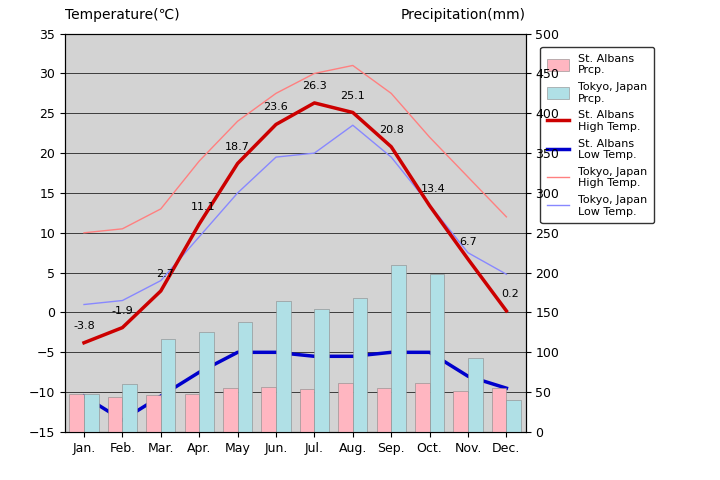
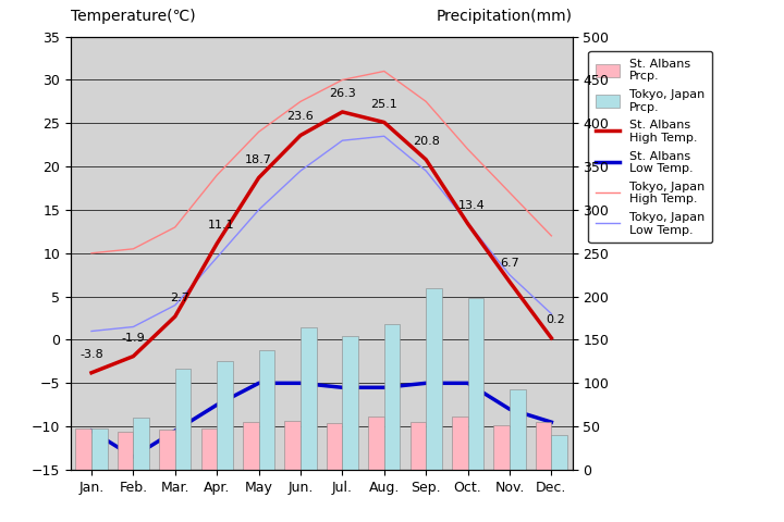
Tokyo, Japan Low Temp./Jul.: 20.0 -> 23.0
Tokyo, Japan Low Temp./Dec.: 4.8 -> 3.0
